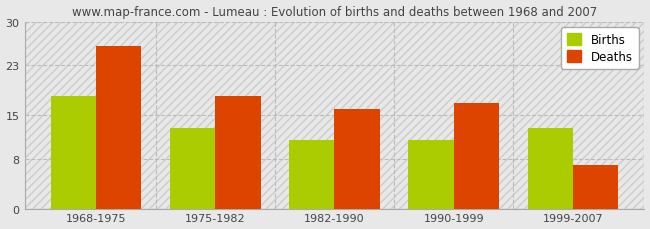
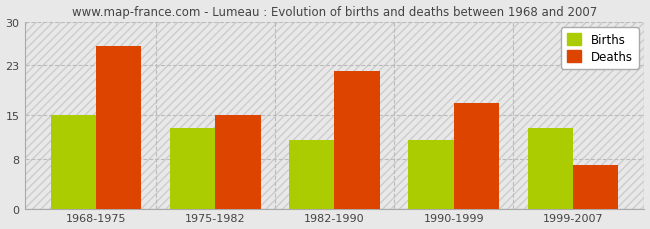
Births/1968-1975: 18 -> 15
Deaths/1975-1982: 18 -> 15
Deaths/1982-1990: 16 -> 22
